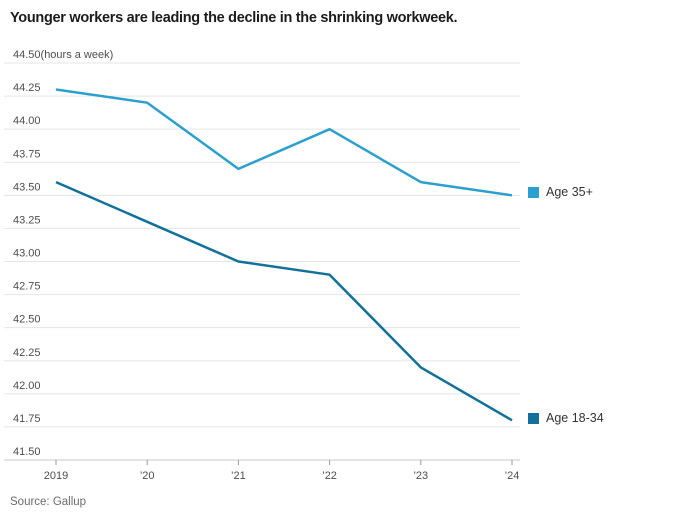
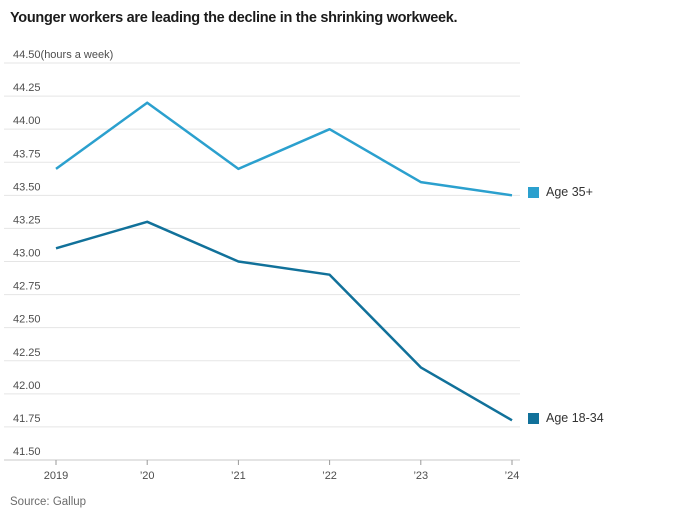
Age 35+/2019: 44.3 -> 43.7
Age 18-34/2019: 43.6 -> 43.1
